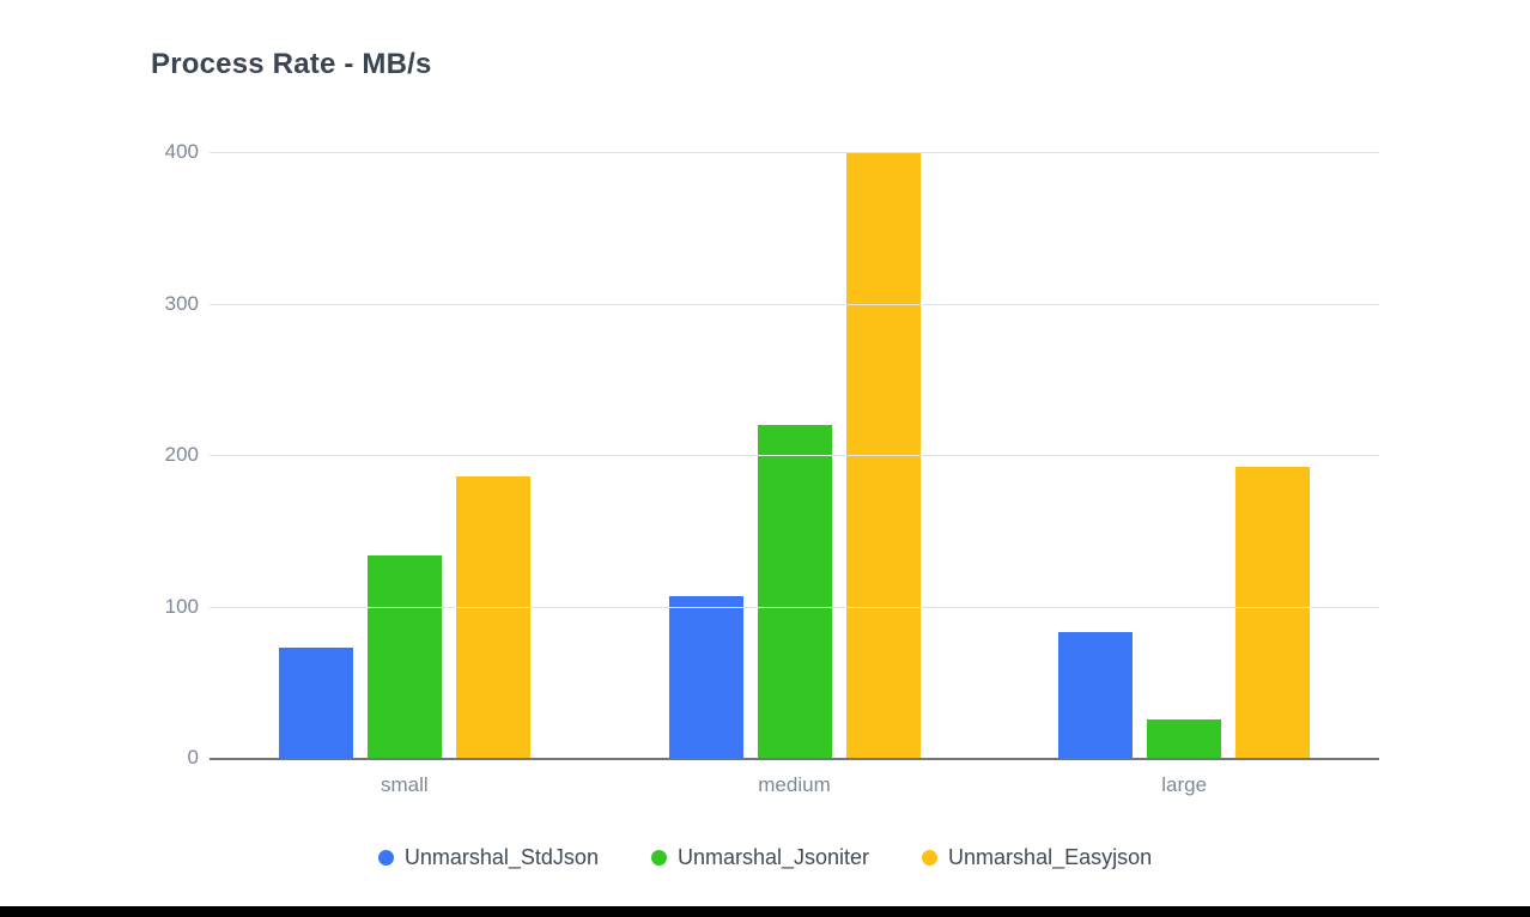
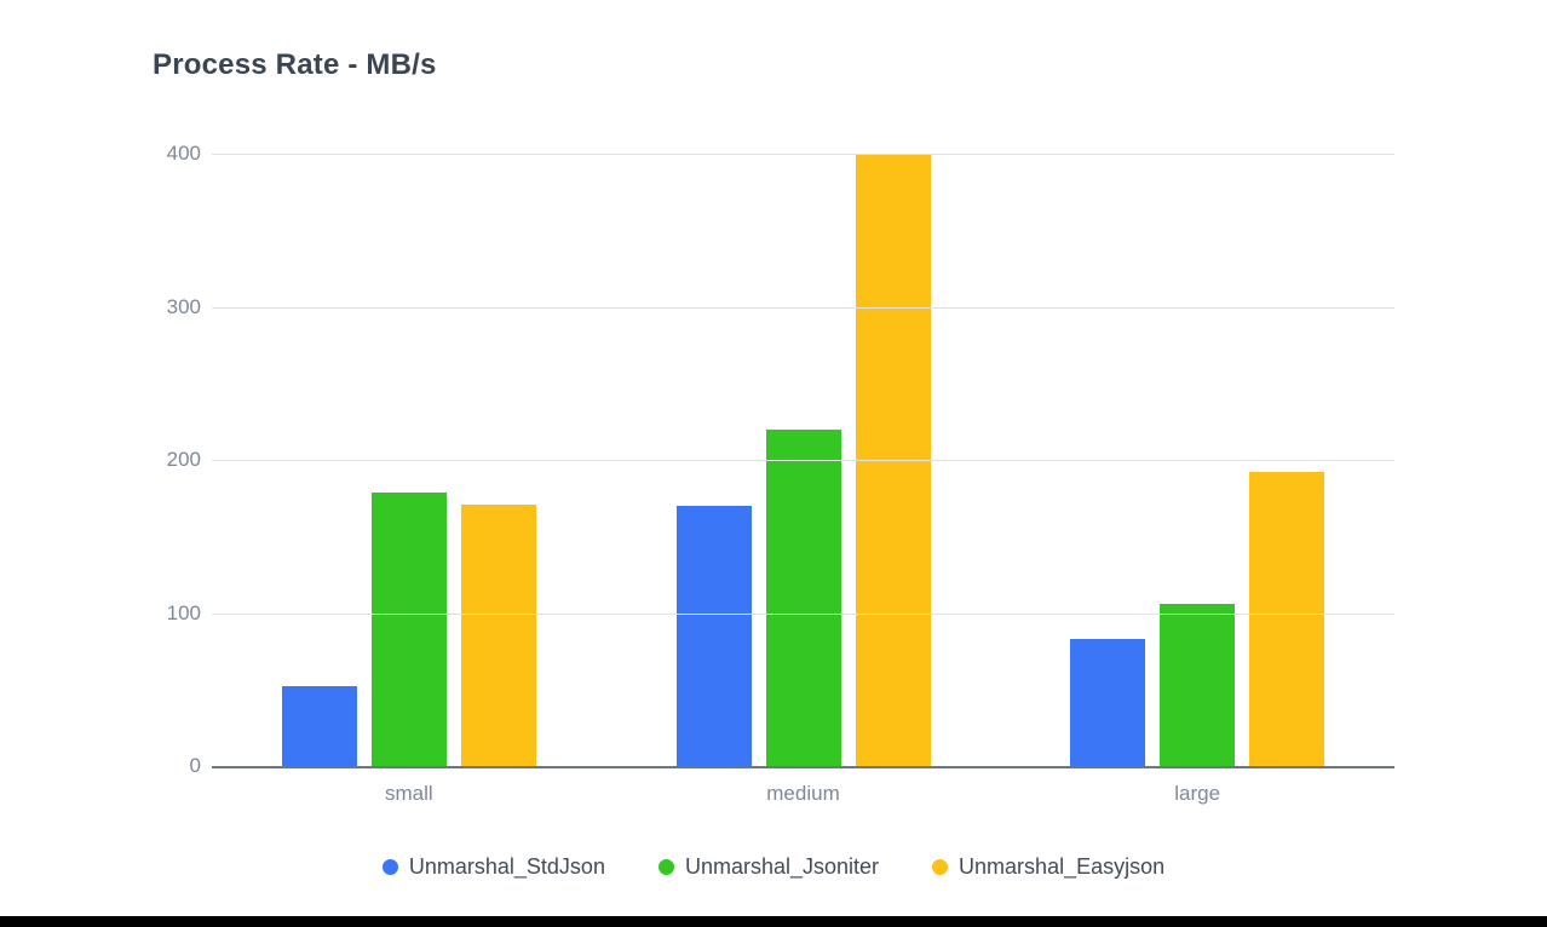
Unmarshal_StdJson/small: 73 -> 52
Unmarshal_Jsoniter/small: 134 -> 179
Unmarshal_Easyjson/small: 186 -> 171
Unmarshal_StdJson/medium: 107 -> 170
Unmarshal_Jsoniter/large: 25 -> 106
